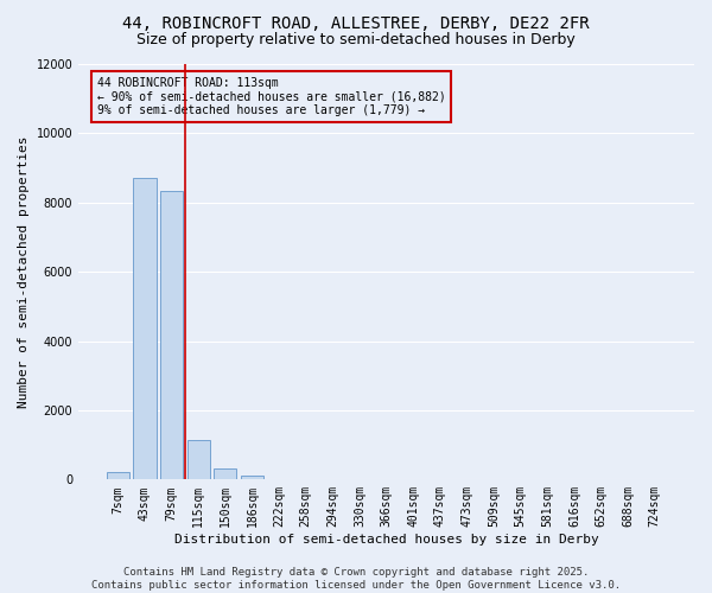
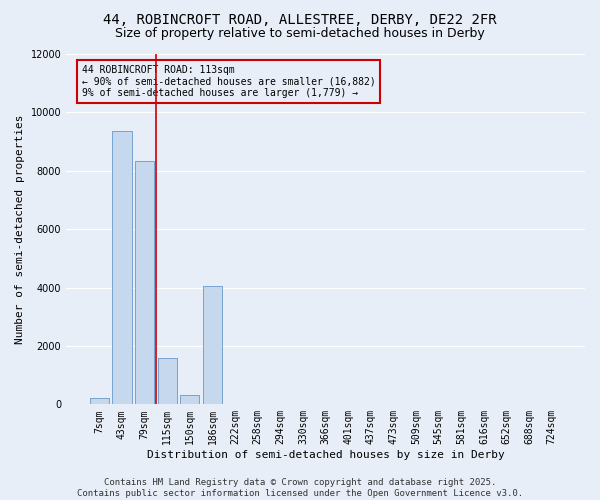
43sqm: 8700 -> 9350
115sqm: 1150 -> 1600
186sqm: 110 -> 4050
